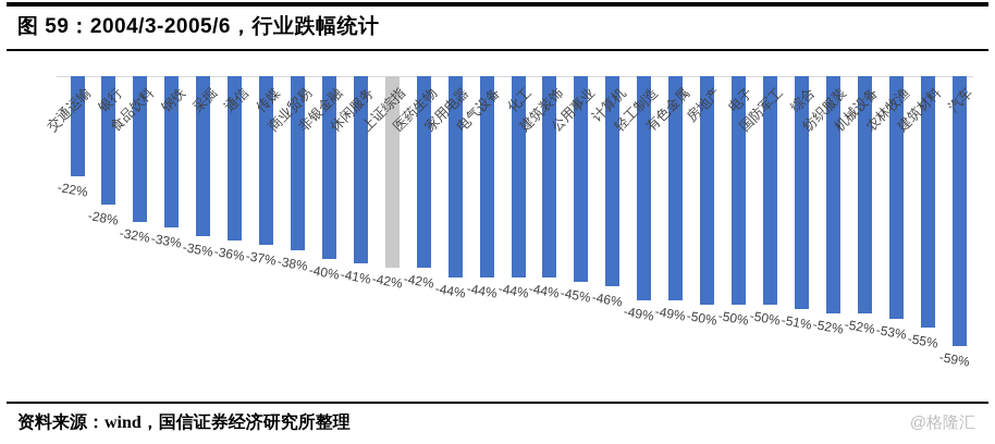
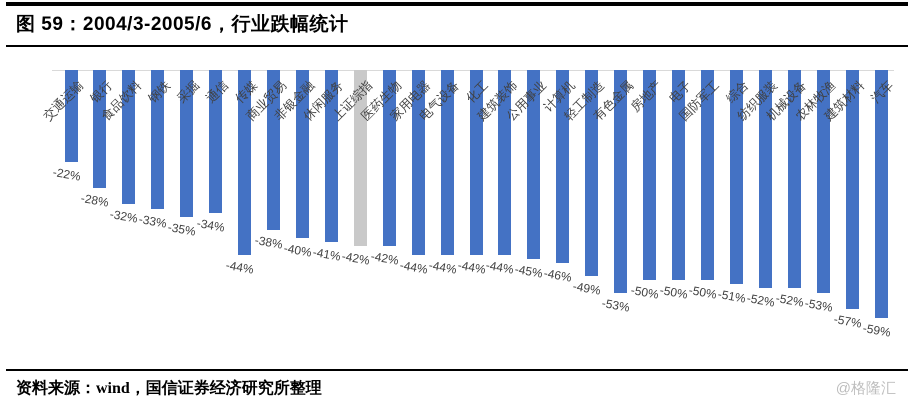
通信: -36% -> -34%
传媒: -37% -> -44%
有色金属: -49% -> -53%
建筑材料: -55% -> -57%
